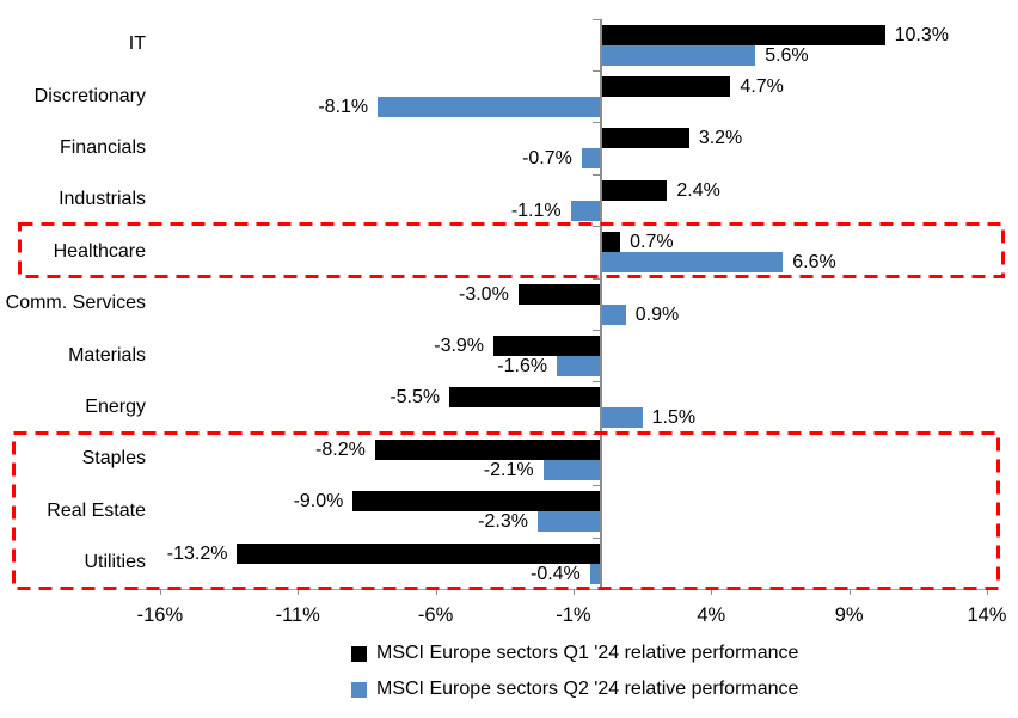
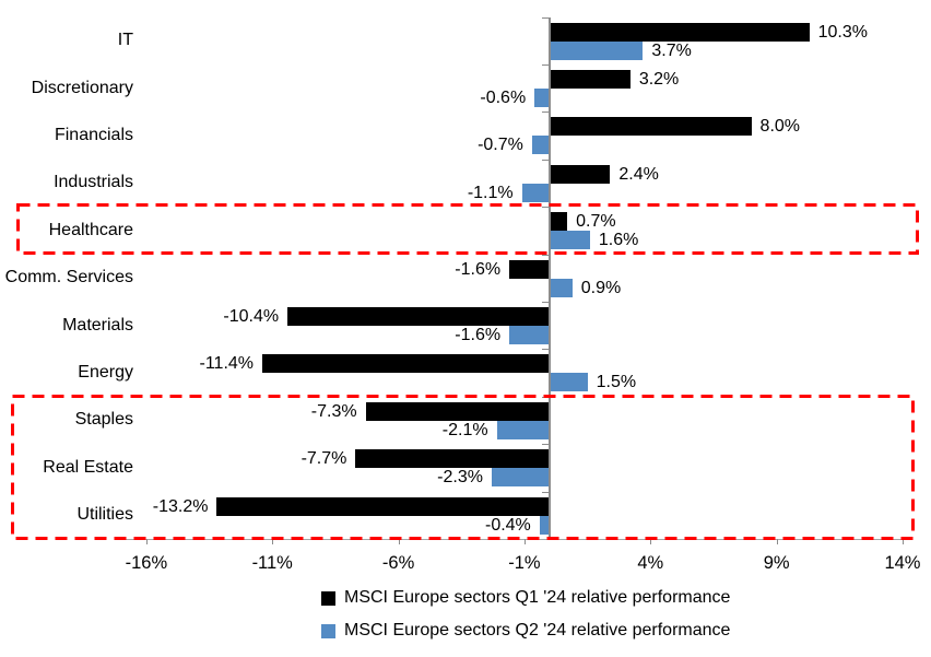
MSCI Europe sectors Q2 '24 relative performance/IT: 5.6% -> 3.7%
MSCI Europe sectors Q1 '24 relative performance/Discretionary: 4.7% -> 3.2%
MSCI Europe sectors Q2 '24 relative performance/Discretionary: -8.1% -> -0.6%
MSCI Europe sectors Q1 '24 relative performance/Financials: 3.2% -> 8.0%
MSCI Europe sectors Q2 '24 relative performance/Healthcare: 6.6% -> 1.6%
MSCI Europe sectors Q1 '24 relative performance/Comm. Services: -3.0% -> -1.6%
MSCI Europe sectors Q1 '24 relative performance/Materials: -3.9% -> -10.4%
MSCI Europe sectors Q1 '24 relative performance/Energy: -5.5% -> -11.4%
MSCI Europe sectors Q1 '24 relative performance/Staples: -8.2% -> -7.3%
MSCI Europe sectors Q1 '24 relative performance/Real Estate: -9.0% -> -7.7%
